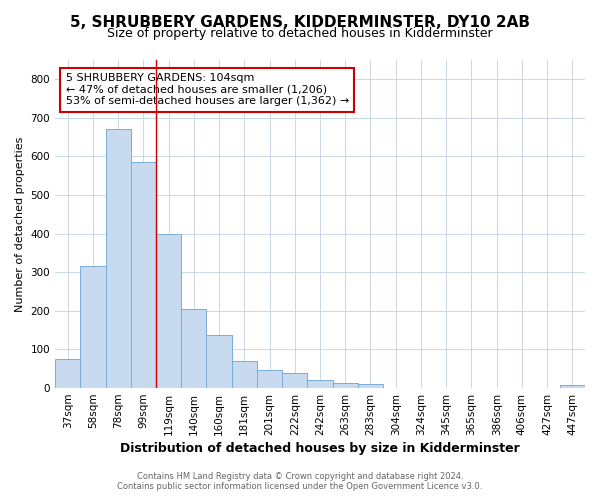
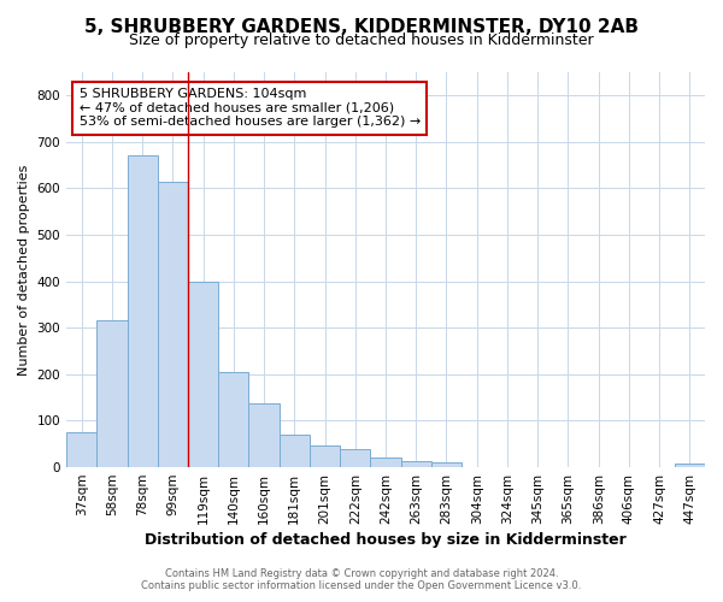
99sqm: 585 -> 615
